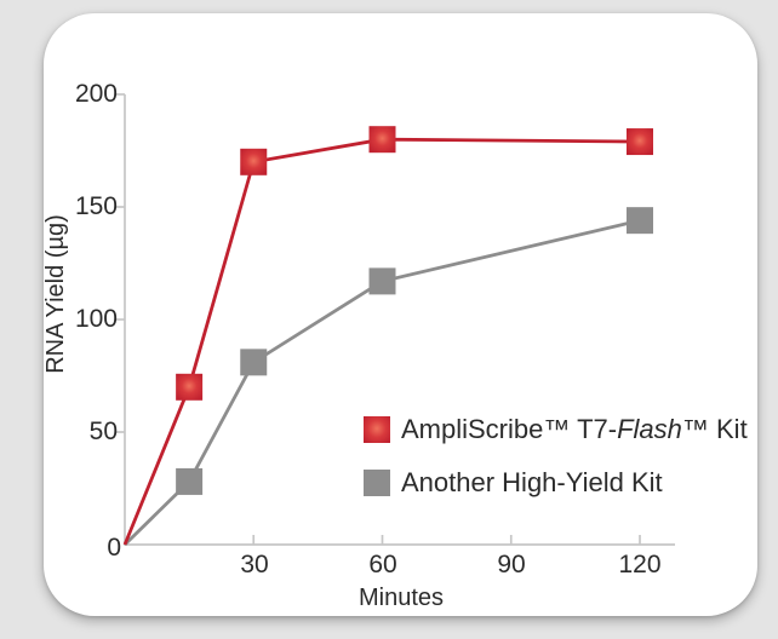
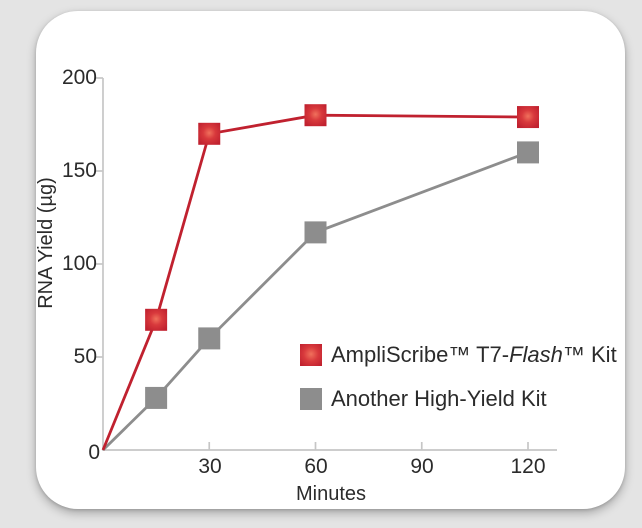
Another High-Yield Kit/30: 81 -> 60
Another High-Yield Kit/120: 144 -> 160
